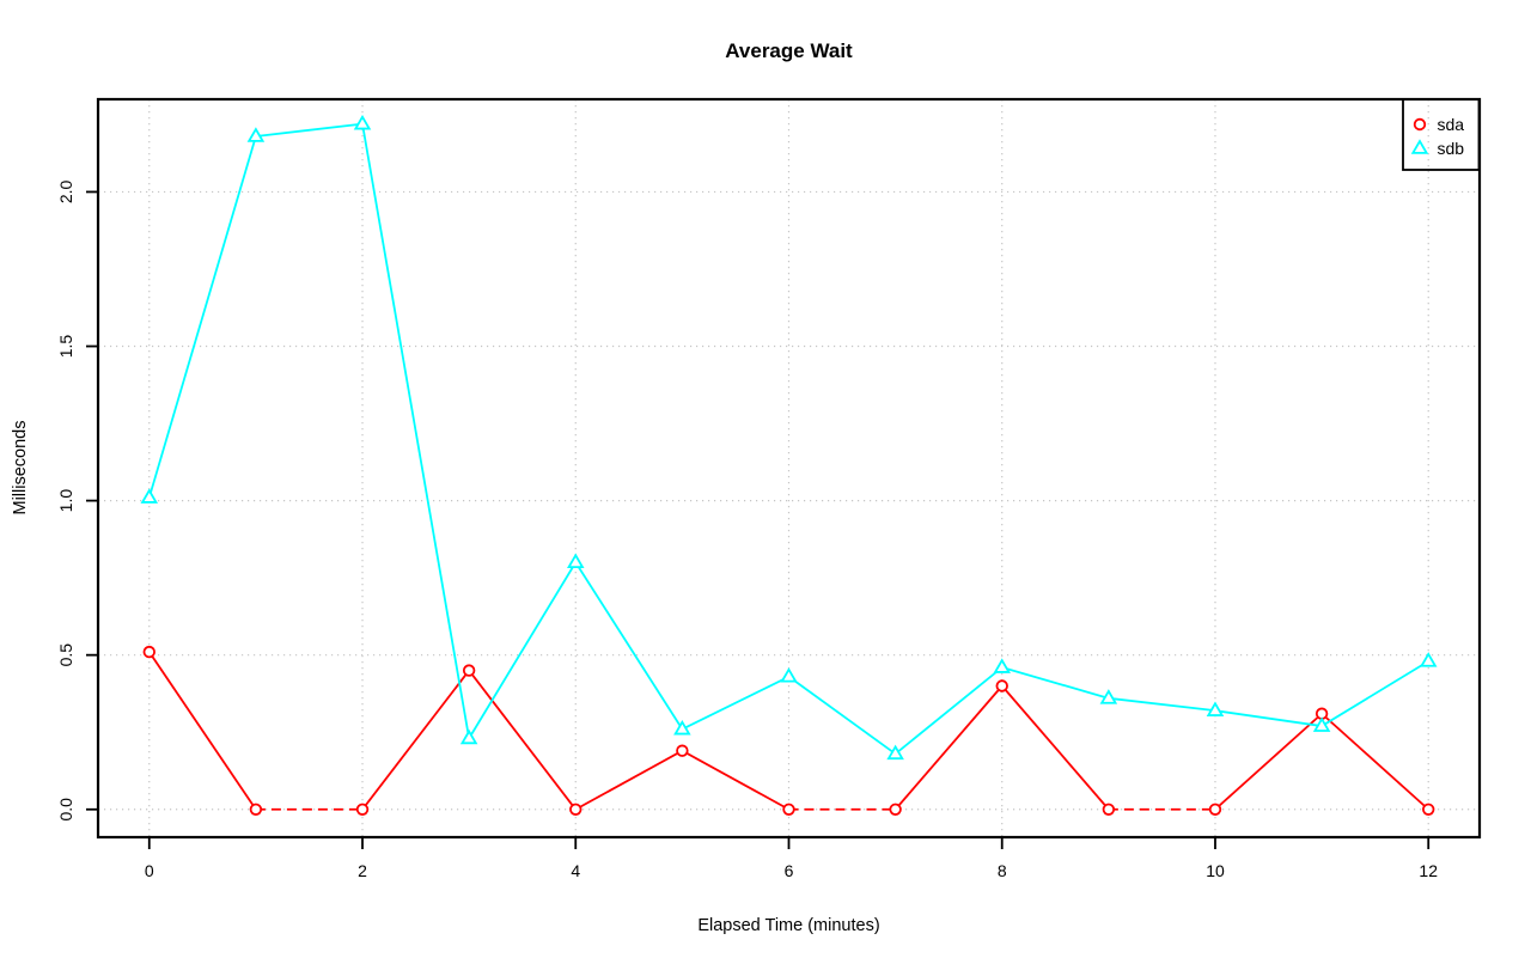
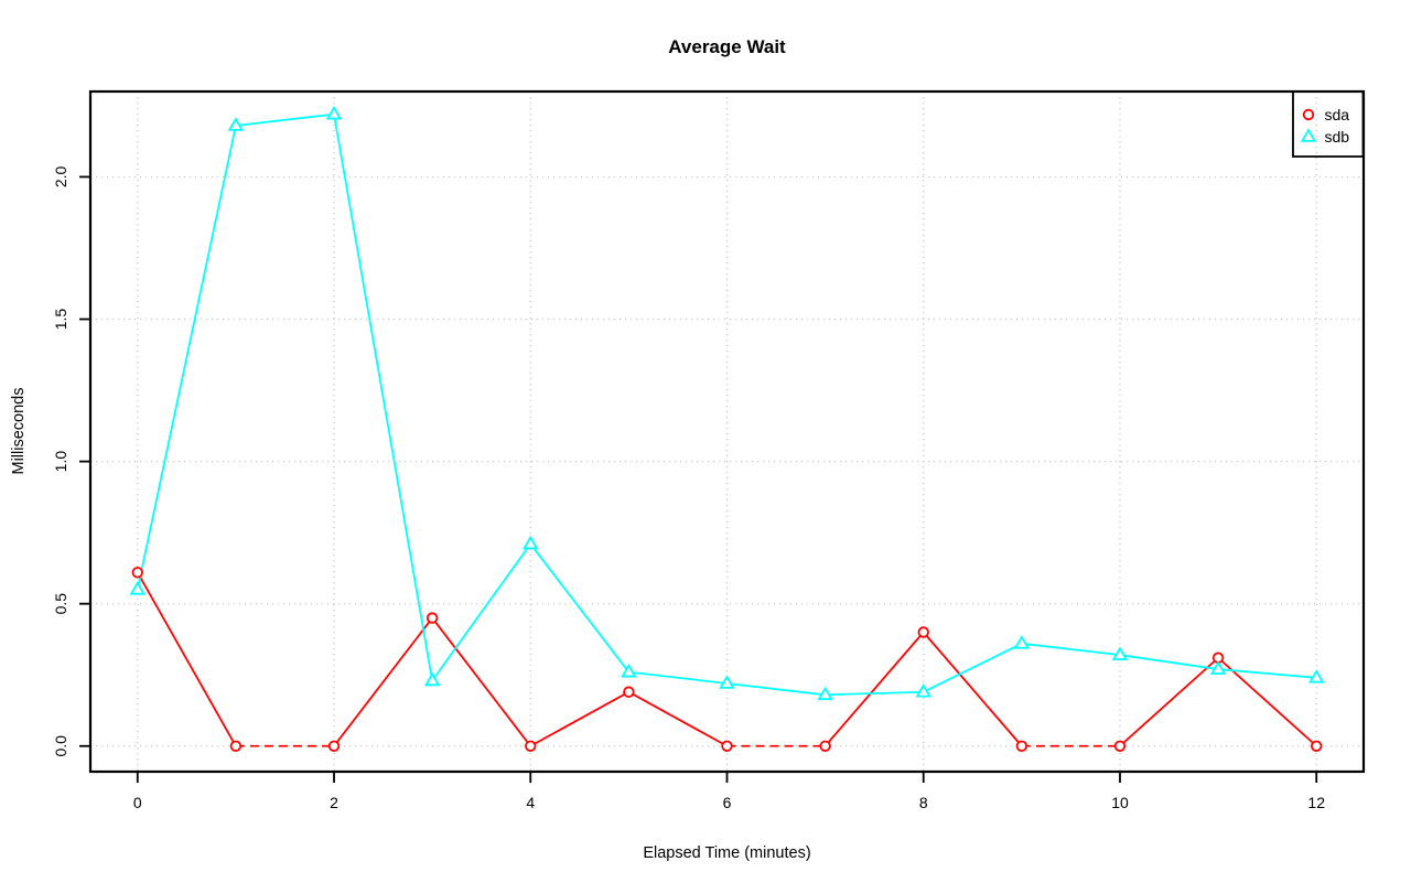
sda/0: 0.51 -> 0.61
sdb/0: 1.01 -> 0.55
sdb/4: 0.80 -> 0.71
sdb/6: 0.43 -> 0.22
sdb/8: 0.46 -> 0.19
sdb/12: 0.48 -> 0.24
